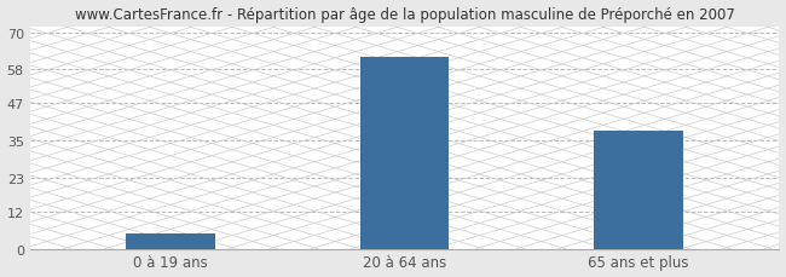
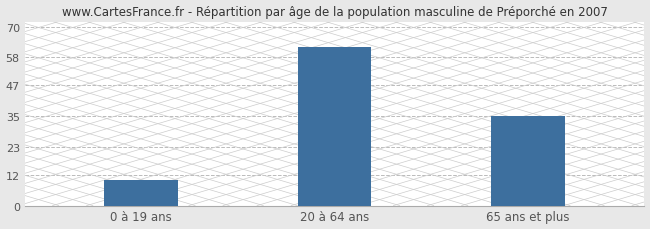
0 à 19 ans: 5 -> 10
65 ans et plus: 38 -> 35
